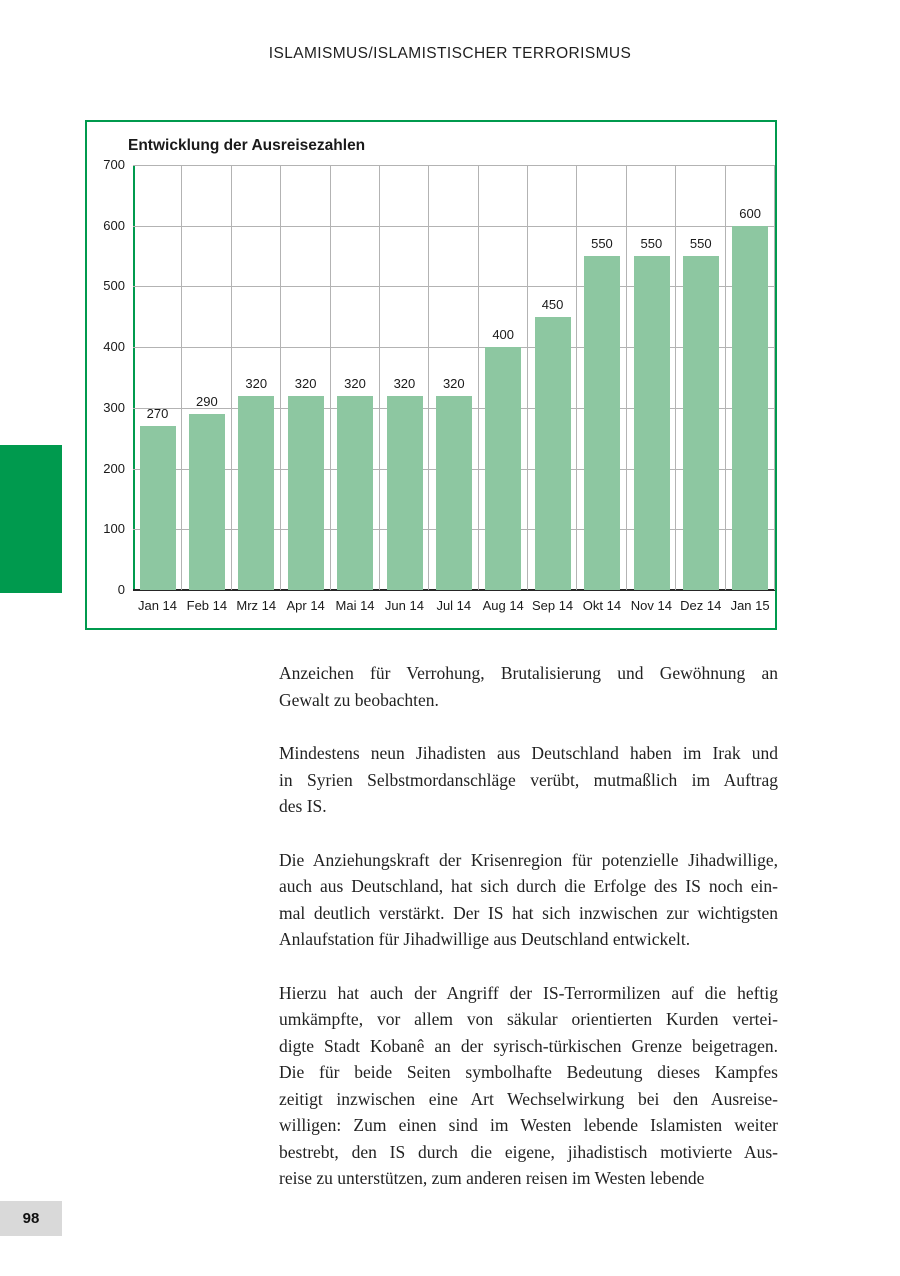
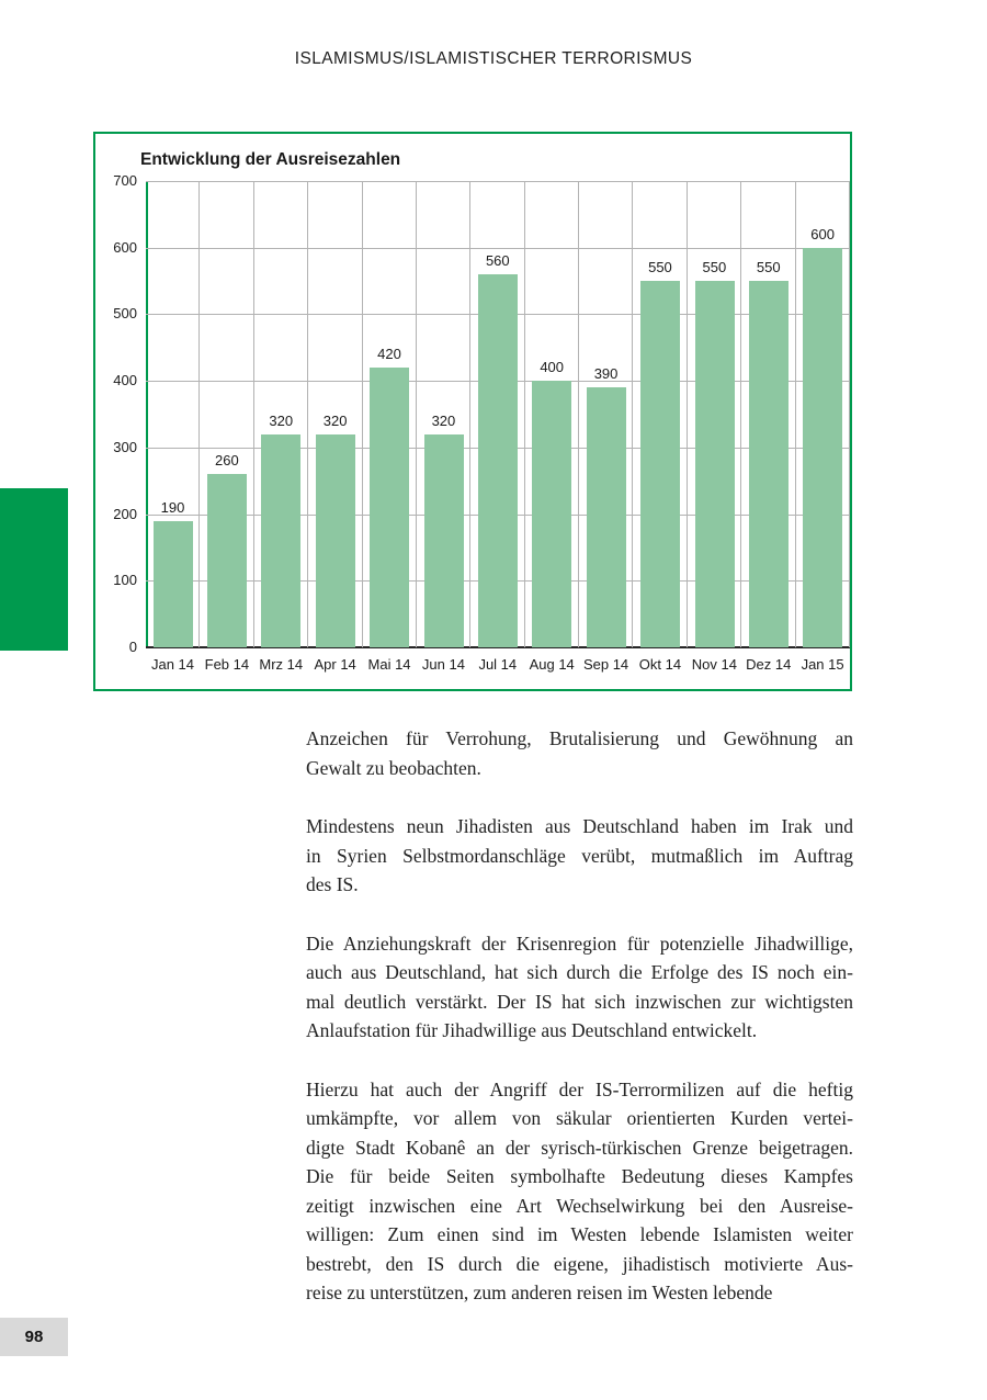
Jan 14: 270 -> 190
Feb 14: 290 -> 260
Mai 14: 320 -> 420
Jul 14: 320 -> 560
Sep 14: 450 -> 390
